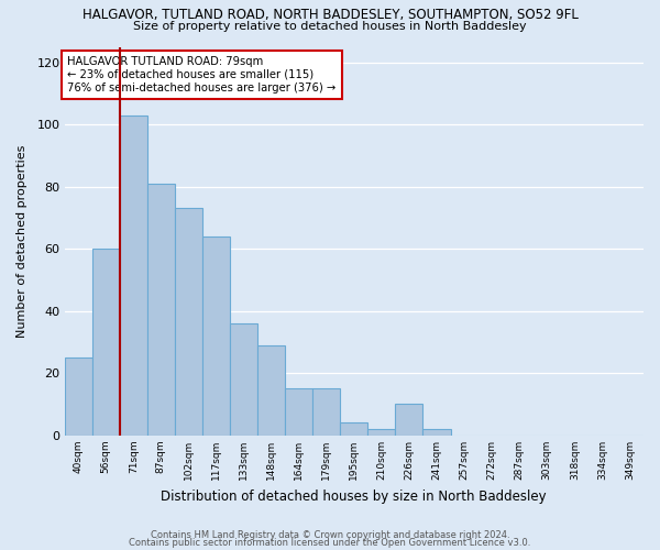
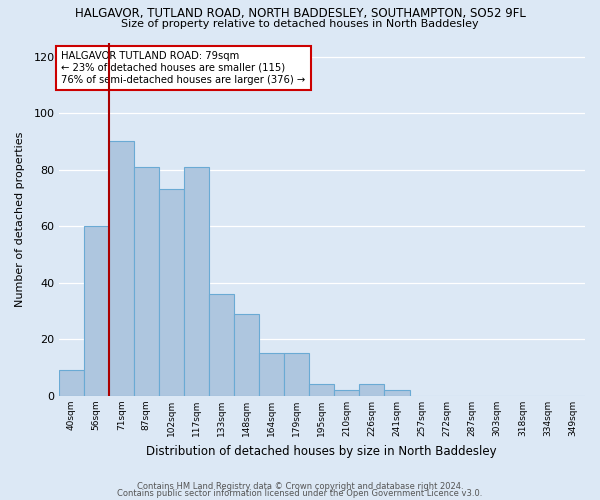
40sqm: 25 -> 9
71sqm: 103 -> 90
117sqm: 64 -> 81
226sqm: 10 -> 4
